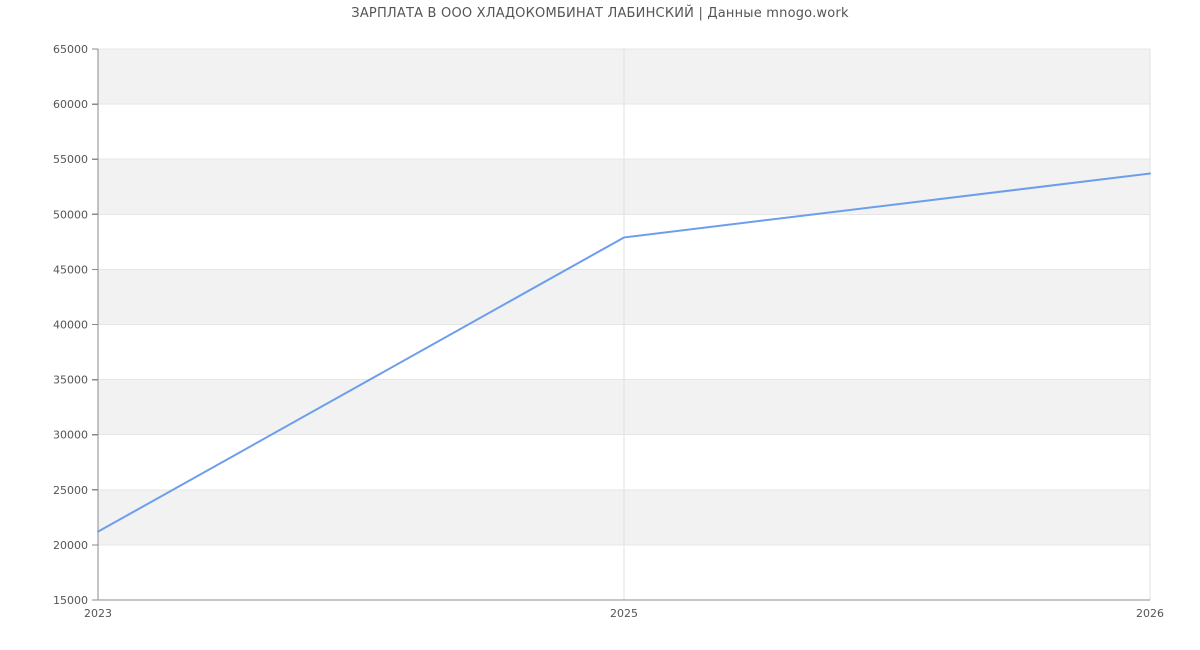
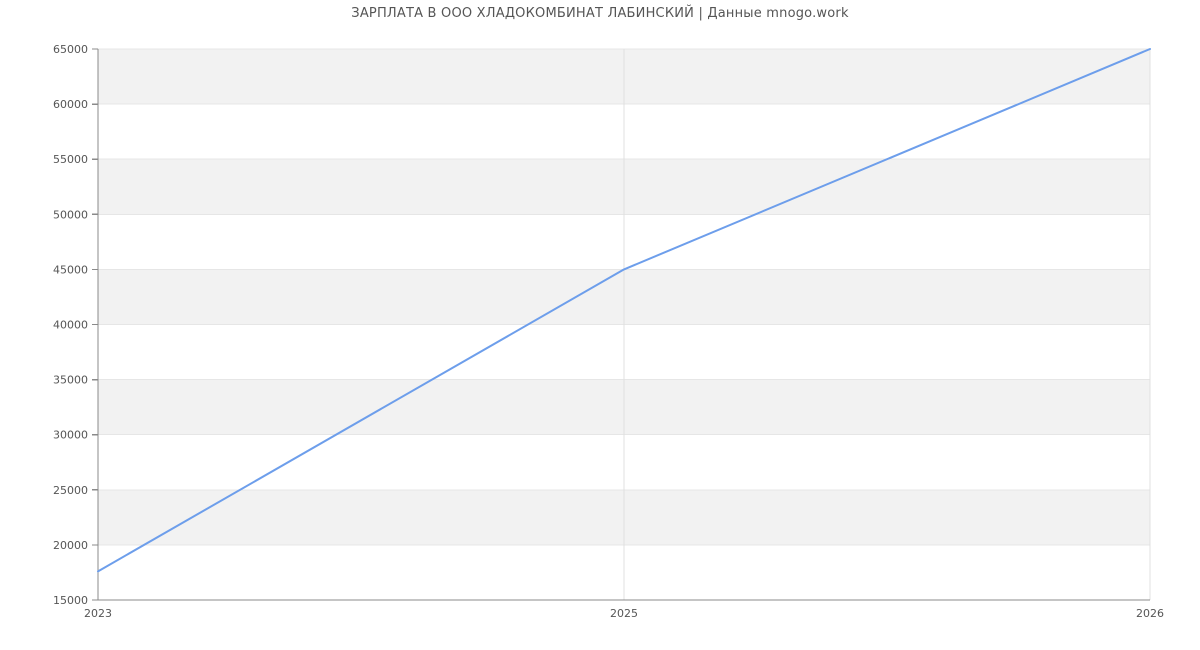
2023: 21200 -> 17600
2025: 47900 -> 45000
2026: 53700 -> 65000
